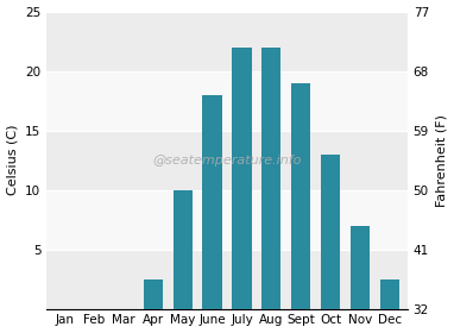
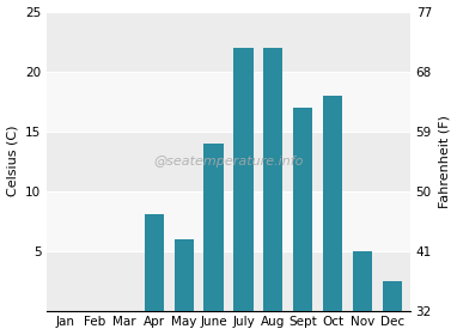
Apr: 2.5 -> 8.1
May: 10.0 -> 6.0
June: 18.0 -> 14.0
Sept: 19.0 -> 17.0
Oct: 13.0 -> 18.0
Nov: 7.0 -> 5.0
